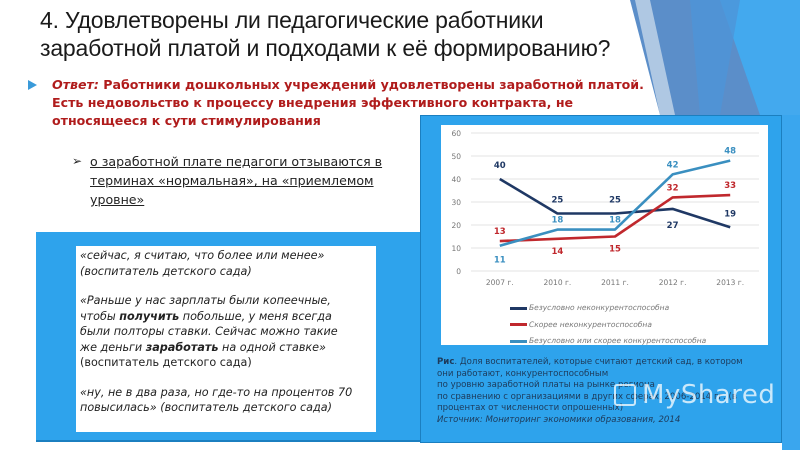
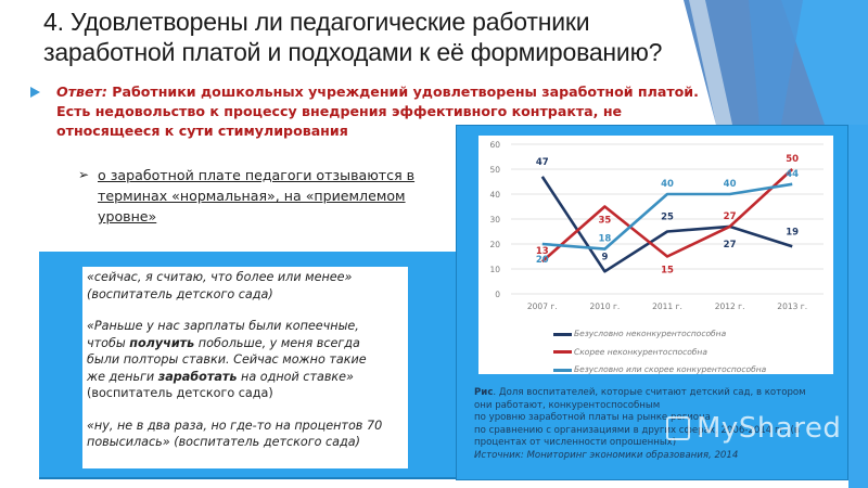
Безусловно неконкурентоспособна/2007 г.: 40 -> 47
Безусловно или скорее конкурентоспособна/2007 г.: 11 -> 20
Безусловно неконкурентоспособна/2010 г.: 25 -> 9
Скорее неконкурентоспособна/2010 г.: 14 -> 35
Безусловно или скорее конкурентоспособна/2011 г.: 18 -> 40
Скорее неконкурентоспособна/2012 г.: 32 -> 27
Безусловно или скорее конкурентоспособна/2012 г.: 42 -> 40
Скорее неконкурентоспособна/2013 г.: 33 -> 50
Безусловно или скорее конкурентоспособна/2013 г.: 48 -> 44
